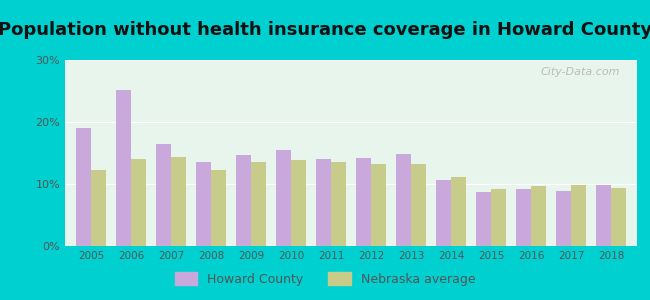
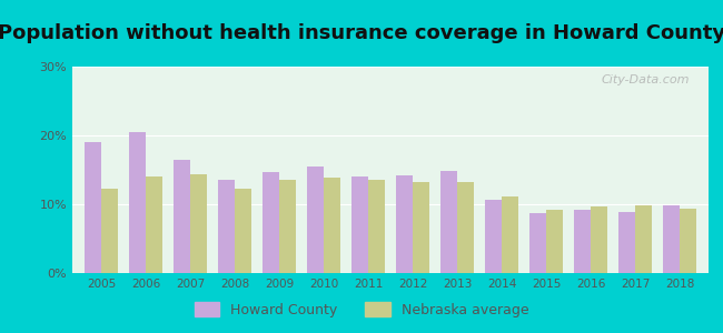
Howard County/2006: 25.2% -> 20.5%
